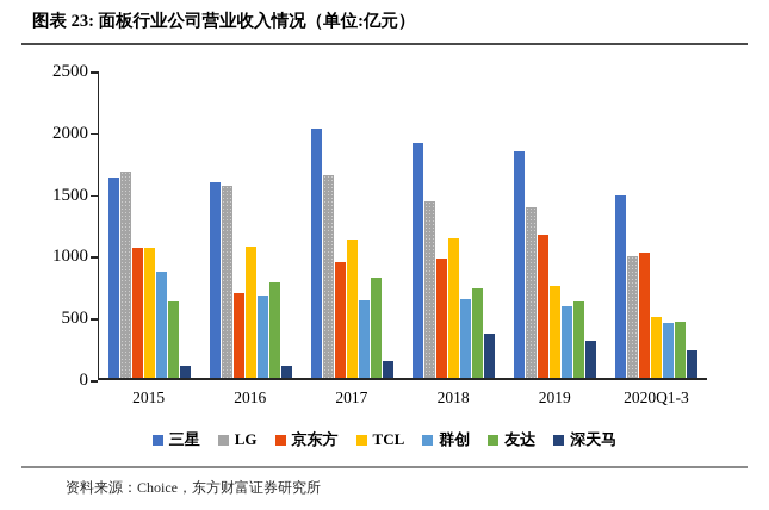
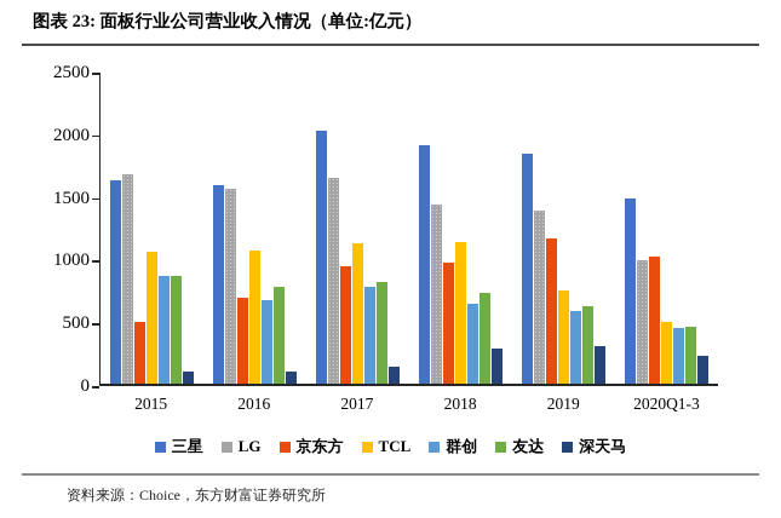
京东方/2015: 1050 -> 490
友达/2015: 620 -> 860
群创/2017: 630 -> 780
深天马/2018: 360 -> 280
